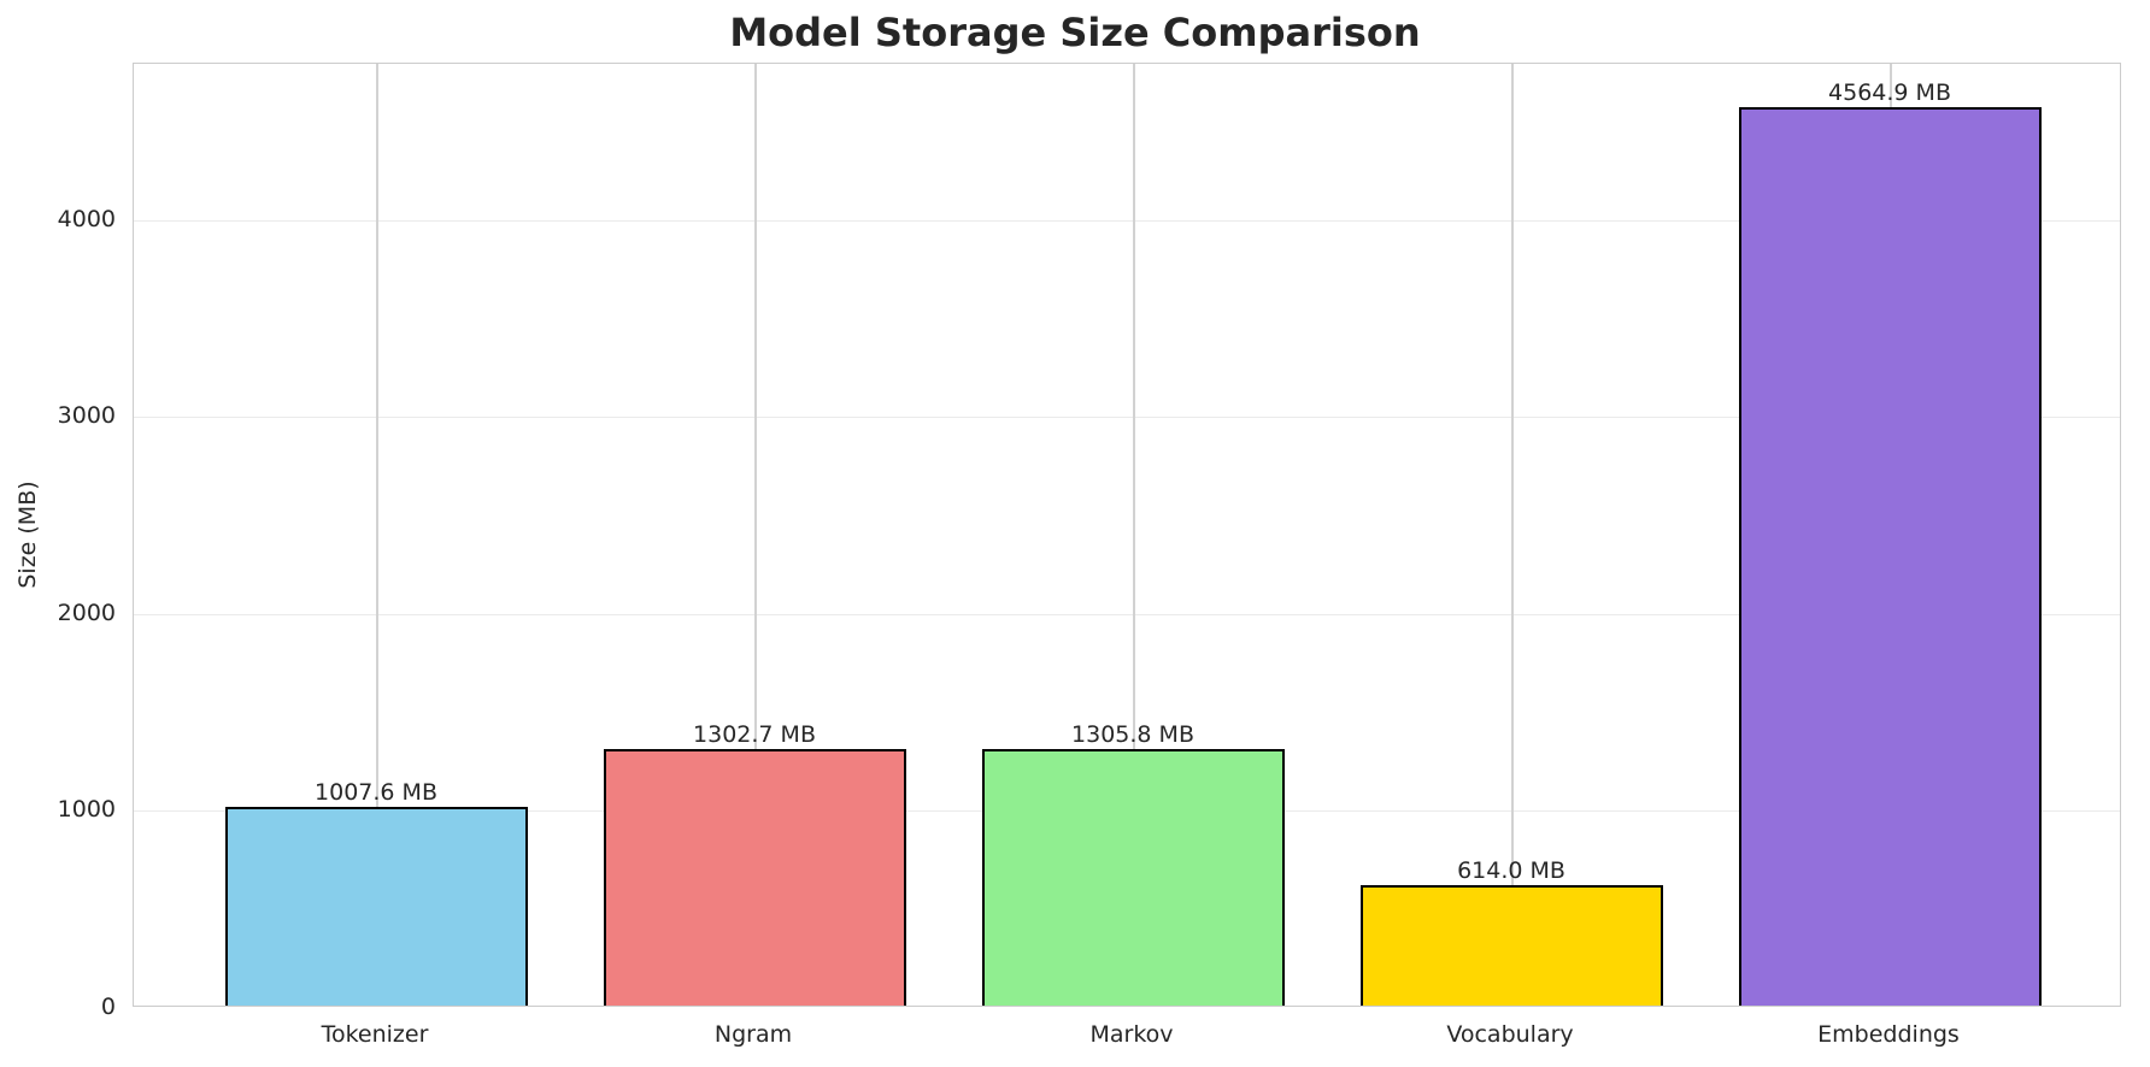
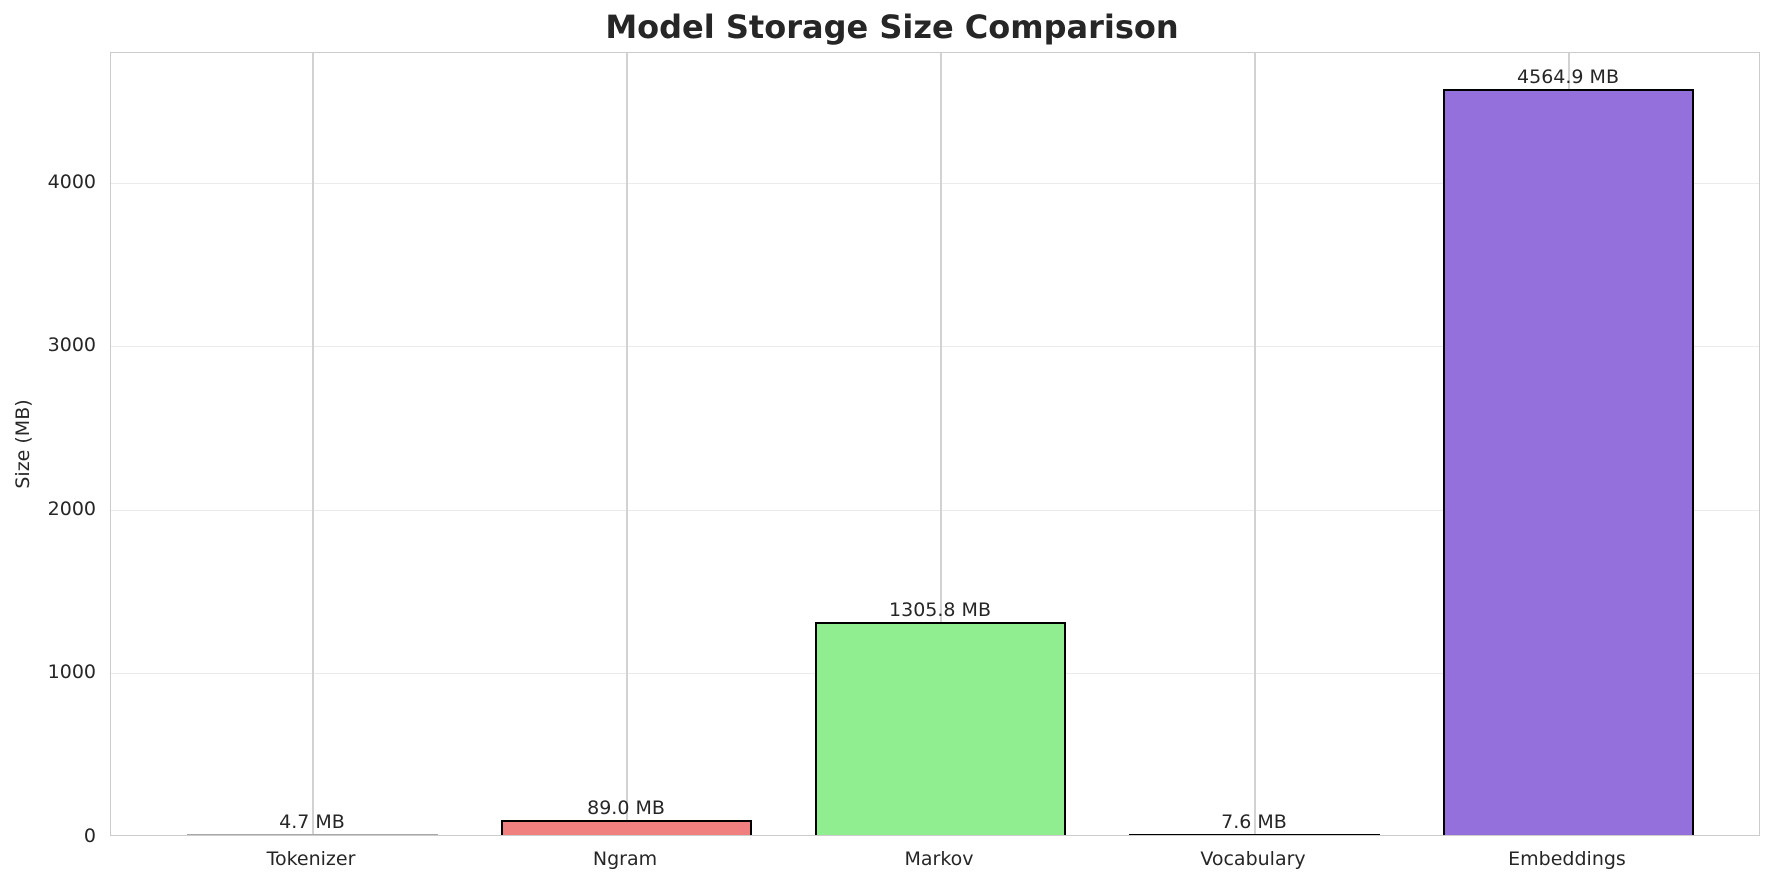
Tokenizer: 1007.6 -> 4.7
Ngram: 1302.7 -> 89.0
Vocabulary: 614.0 -> 7.6
